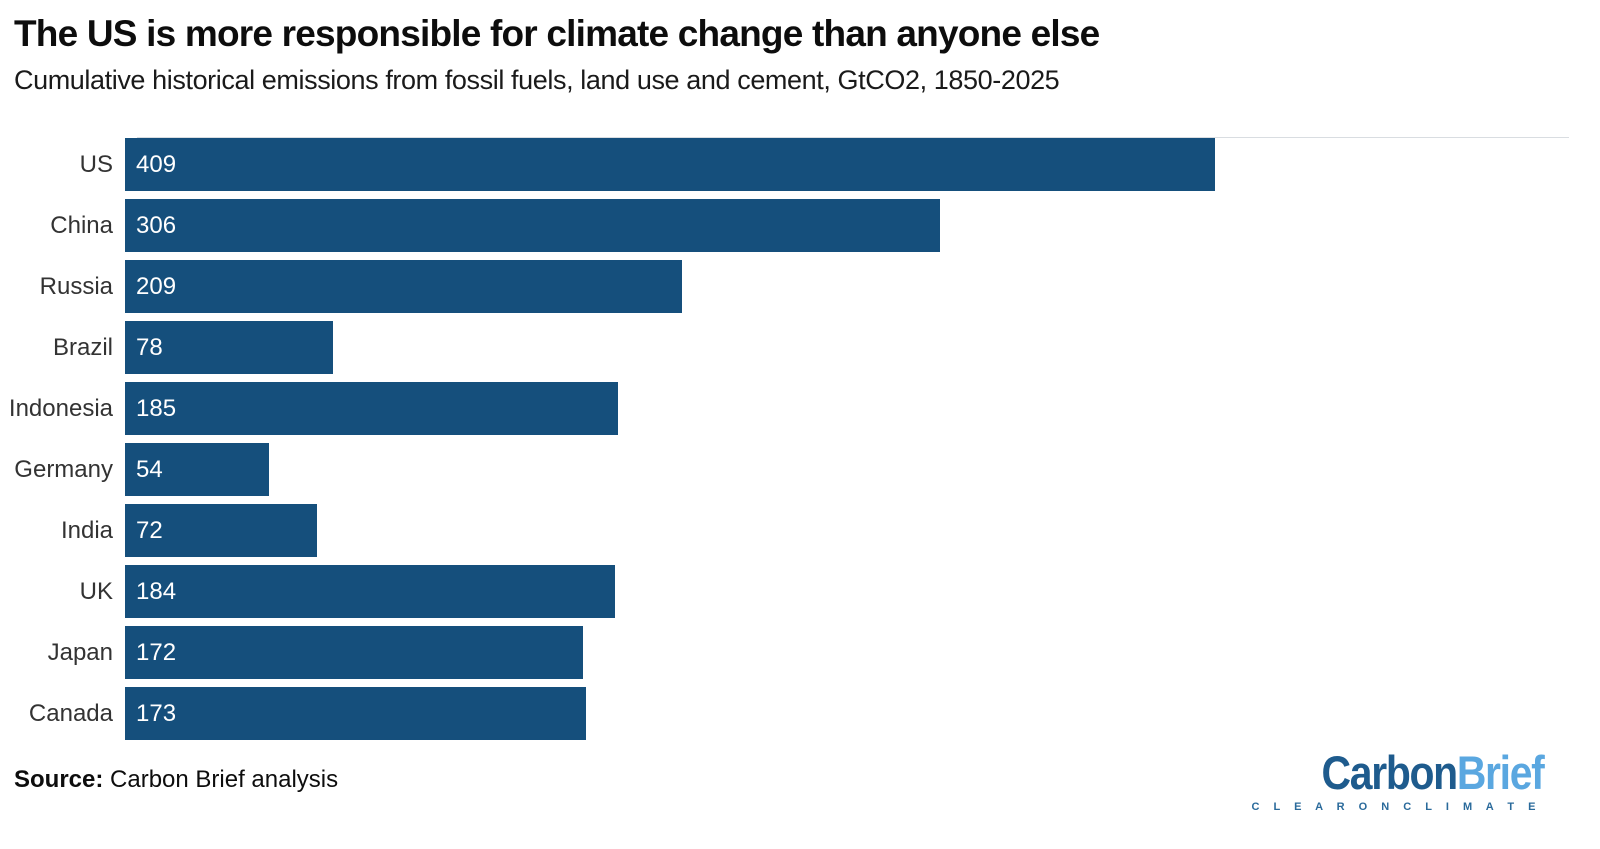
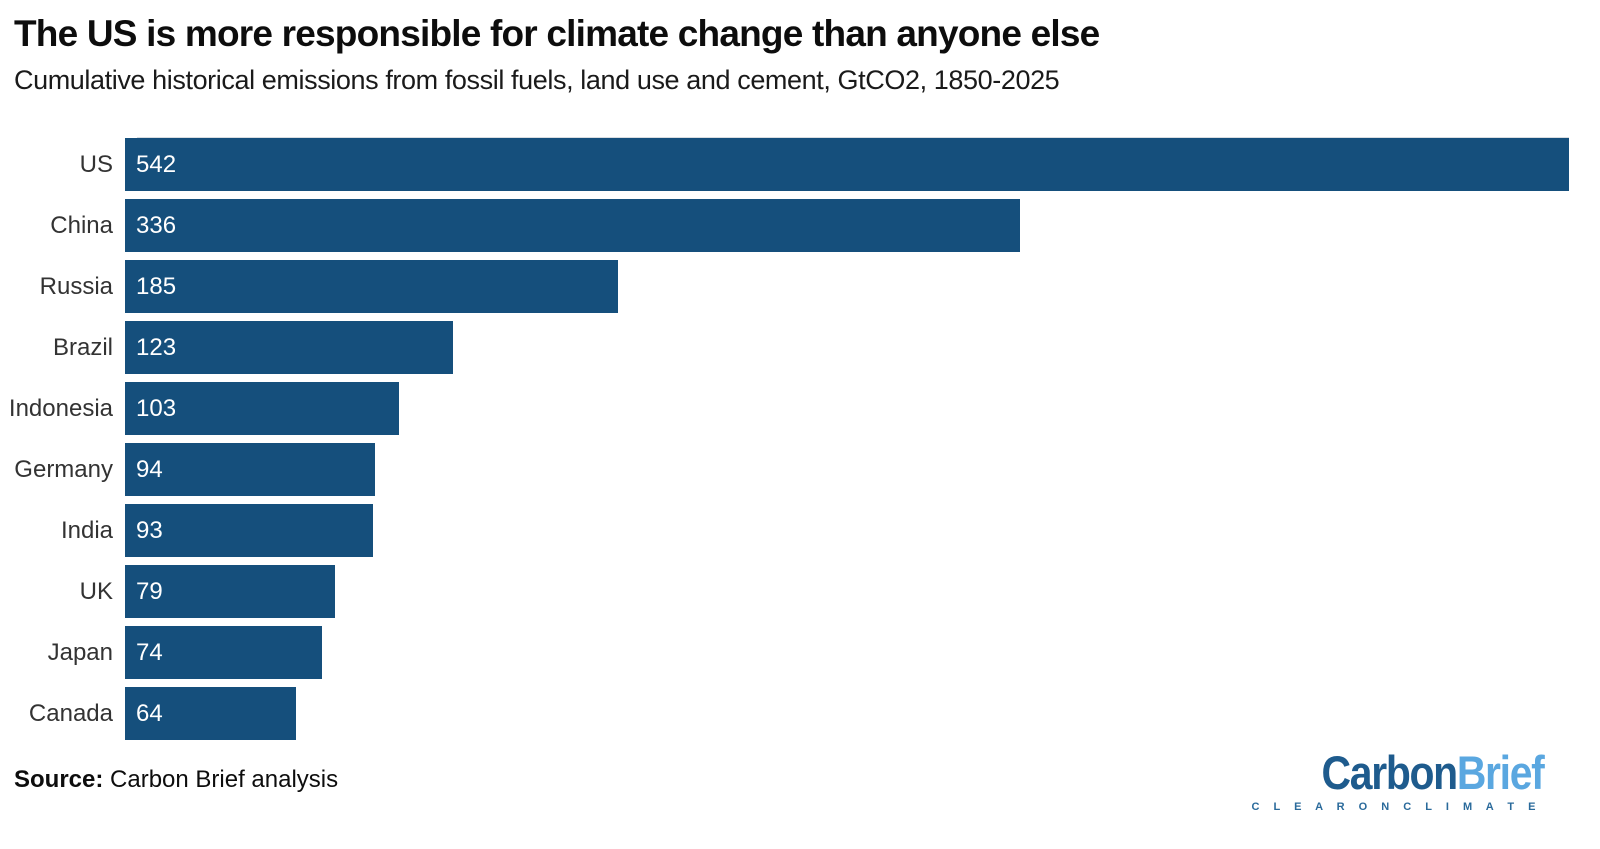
US: 409 -> 542
China: 306 -> 336
Russia: 209 -> 185
Brazil: 78 -> 123
Indonesia: 185 -> 103
Germany: 54 -> 94
India: 72 -> 93
UK: 184 -> 79
Japan: 172 -> 74
Canada: 173 -> 64
